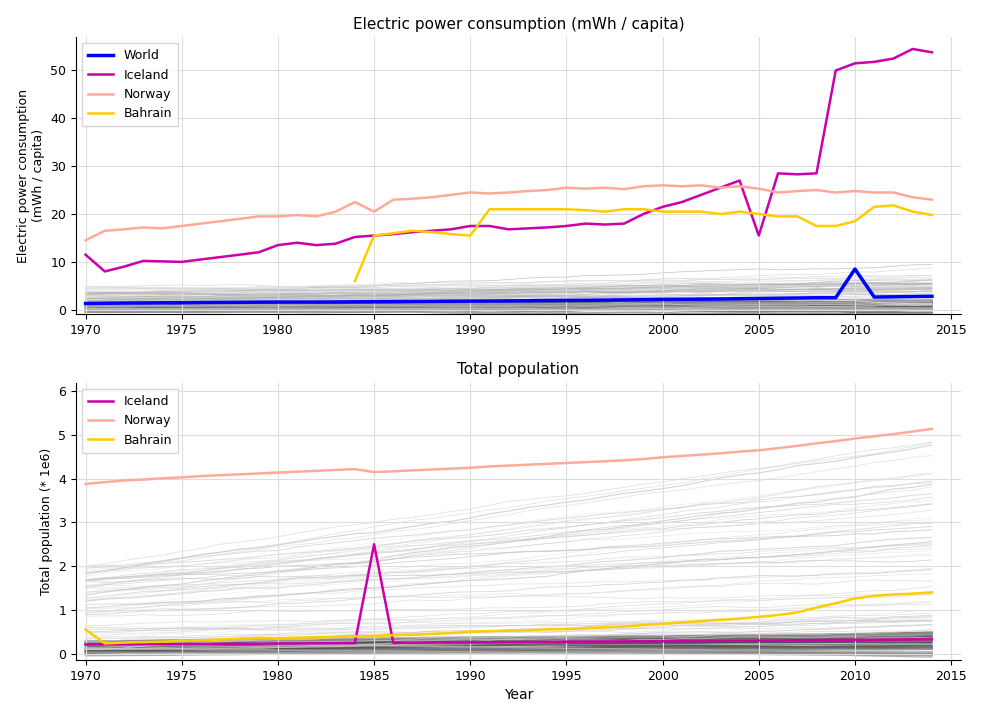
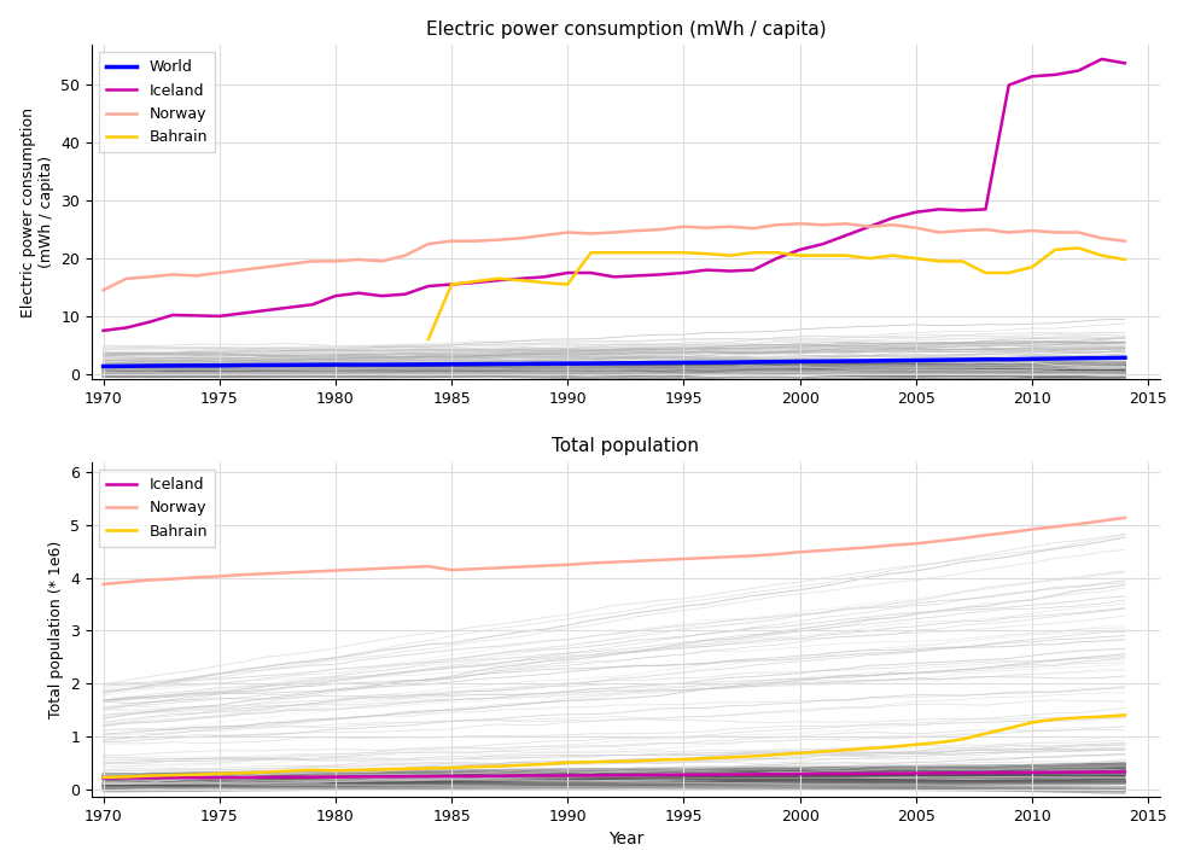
Electric power consumption (mWh / capita)/Iceland/1970: 11.5 -> 7.5
Electric power consumption (mWh / capita)/Norway/1985: 20.5 -> 23.0
Electric power consumption (mWh / capita)/Iceland/2005: 15.5 -> 28.0
Electric power consumption (mWh / capita)/World/2010: 8.5 -> 2.6
Total population/Bahrain/1970: 0.55 -> 0.22
Total population/Iceland/1985: 2.50 -> 0.24
